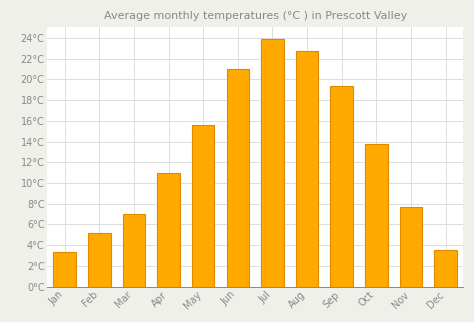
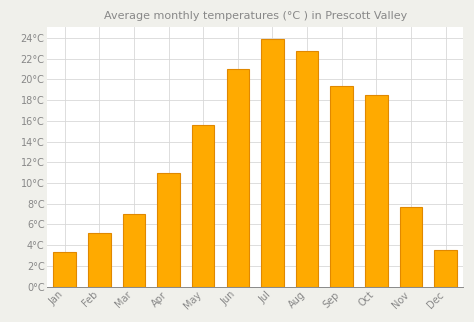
Oct: 13.8°C -> 18.5°C
